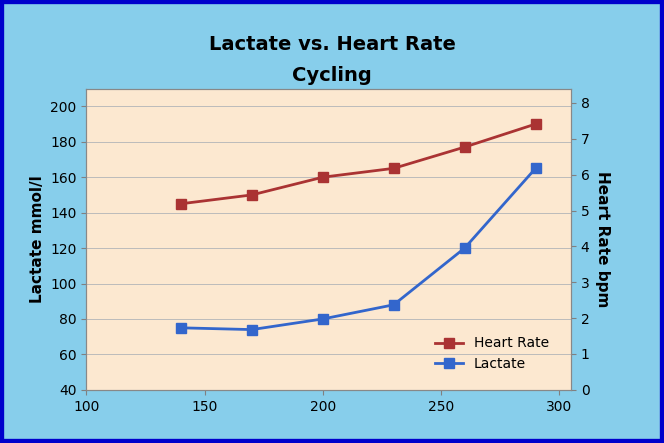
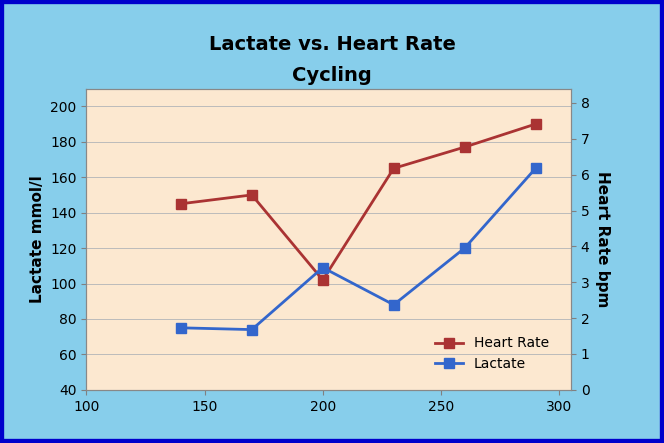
Heart Rate/200: 160 -> 102
Lactate/200: 80 -> 109
